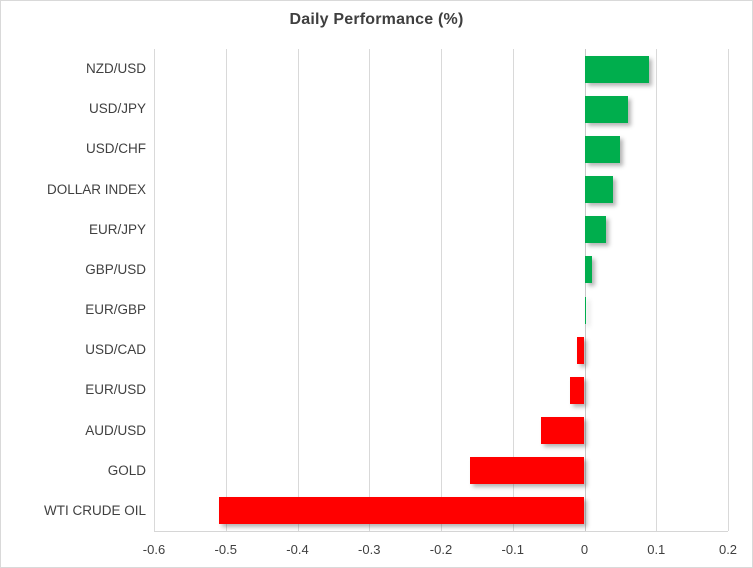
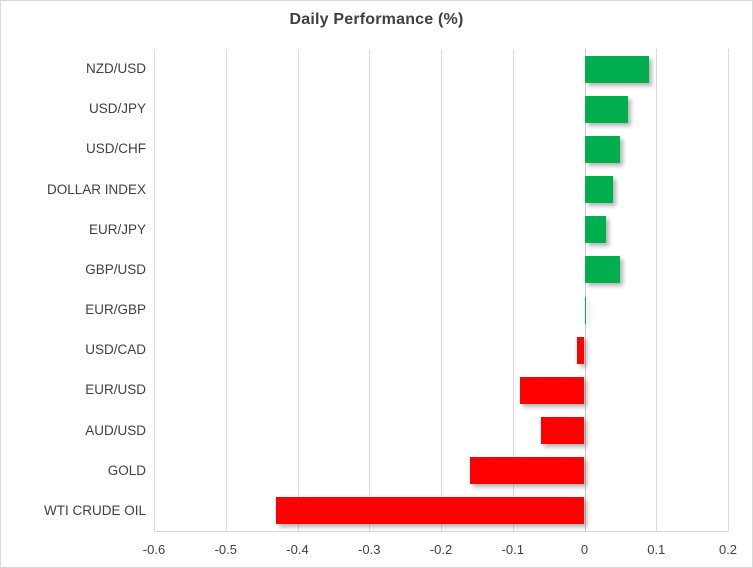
GBP/USD: 0.01 -> 0.05
EUR/USD: -0.02 -> -0.09
WTI CRUDE OIL: -0.51 -> -0.43
